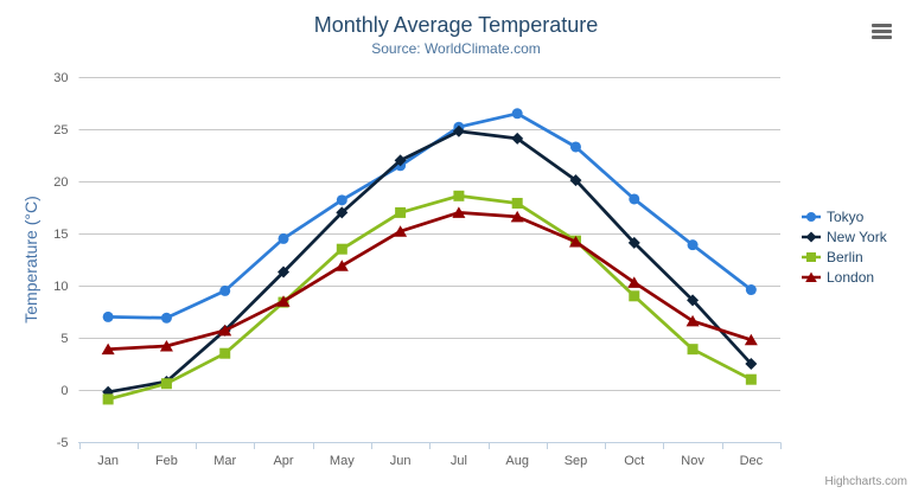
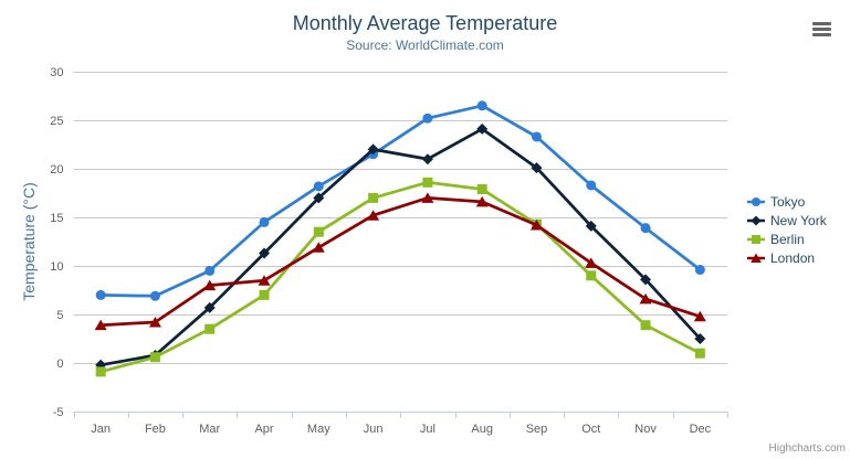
London/Mar: 6 -> 8
Berlin/Apr: 8 -> 7
New York/Jul: 25 -> 21
